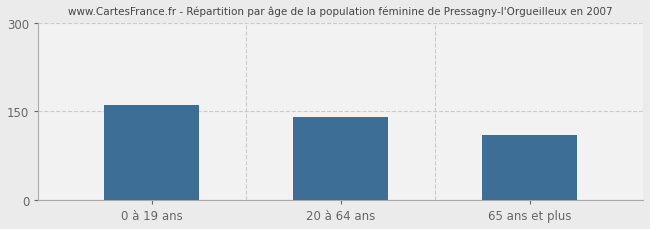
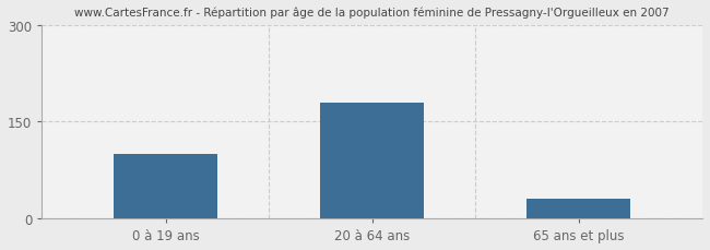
0 à 19 ans: 160 -> 100
20 à 64 ans: 140 -> 180
65 ans et plus: 110 -> 30
